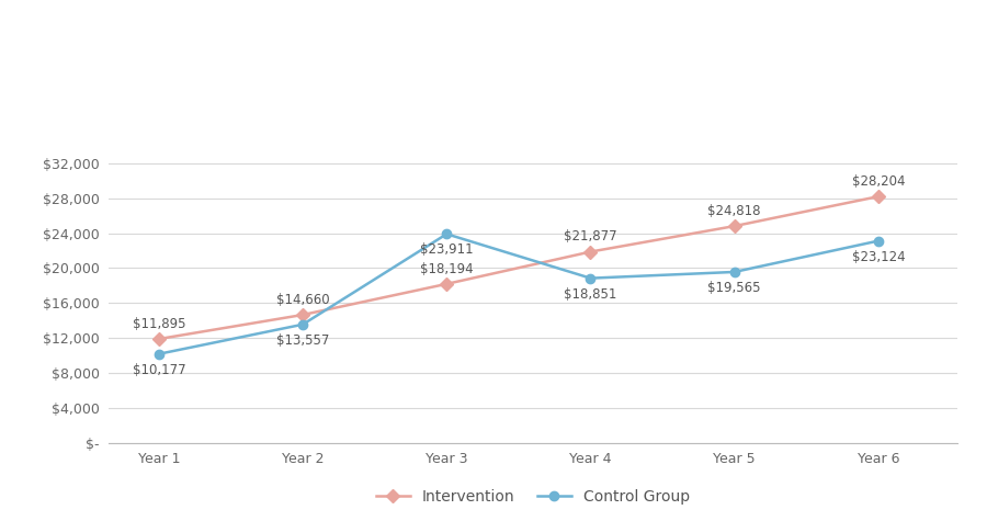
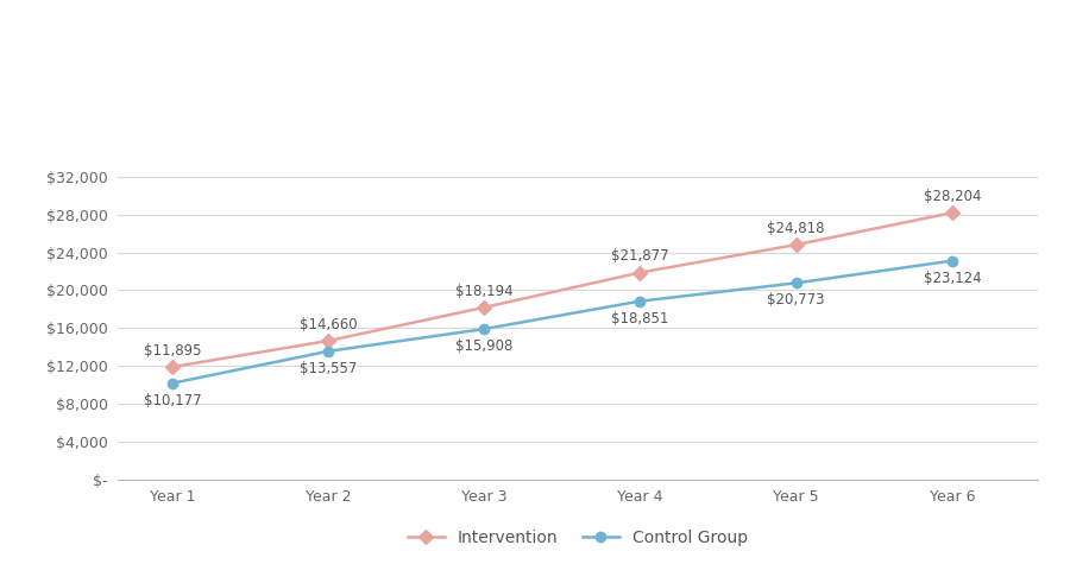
Control Group/Year 3: $23,911 -> $15,908
Control Group/Year 5: $19,565 -> $20,773
